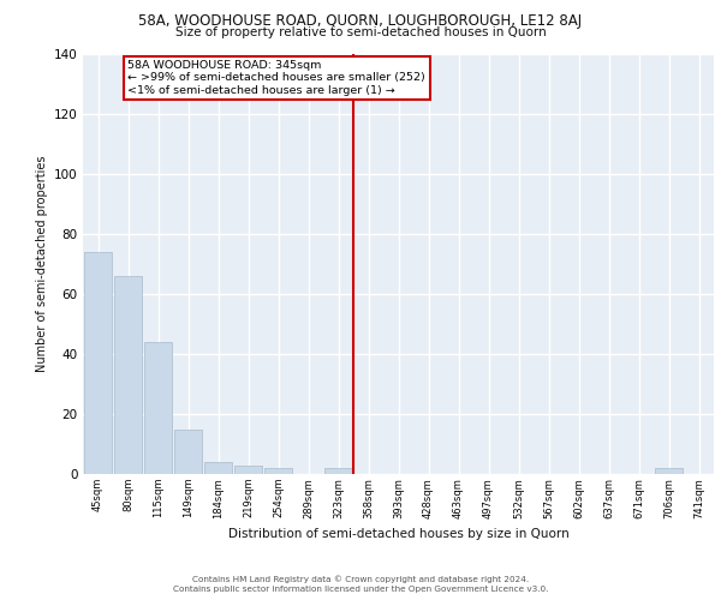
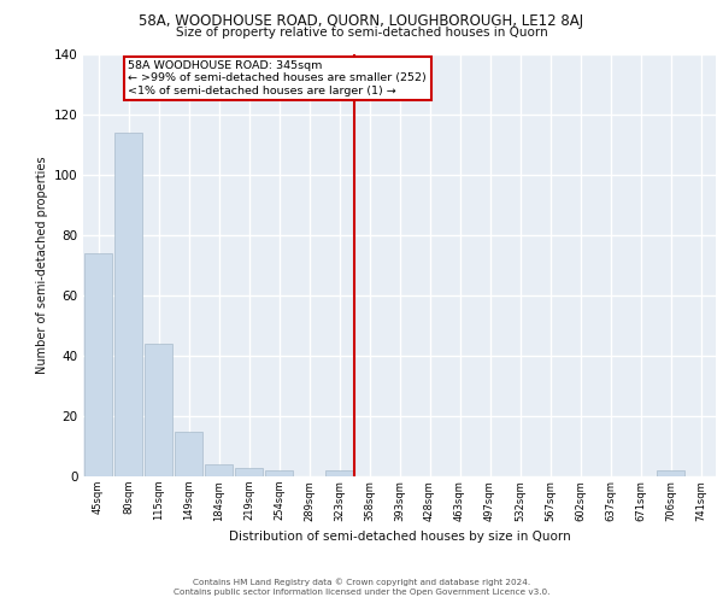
80sqm: 66 -> 114
